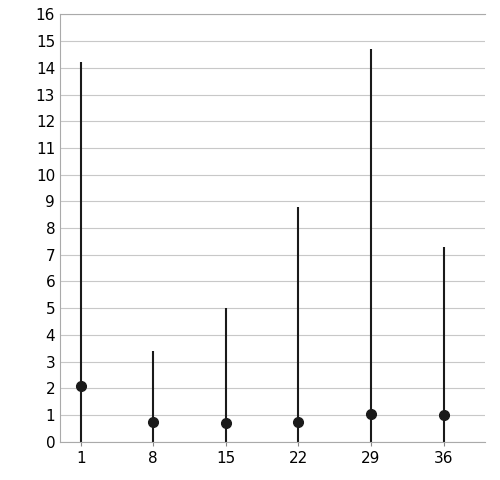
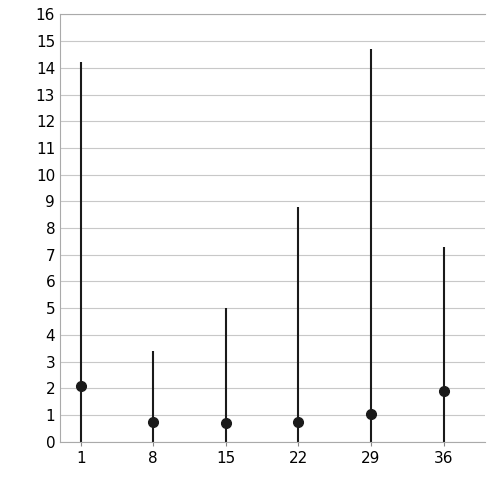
36: 1.00 -> 1.90
